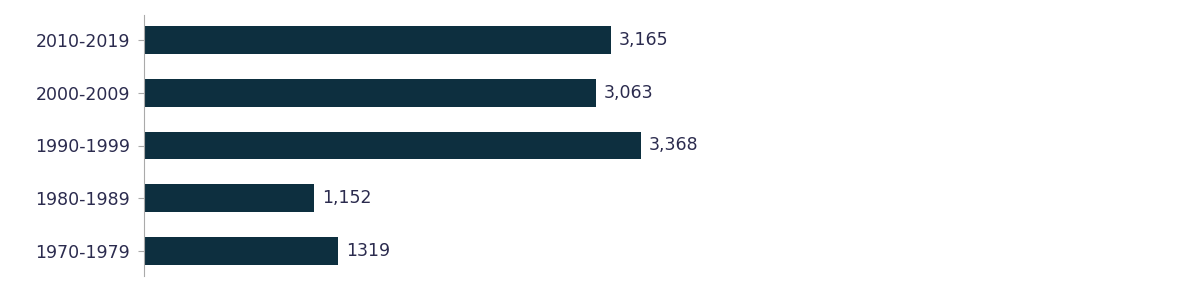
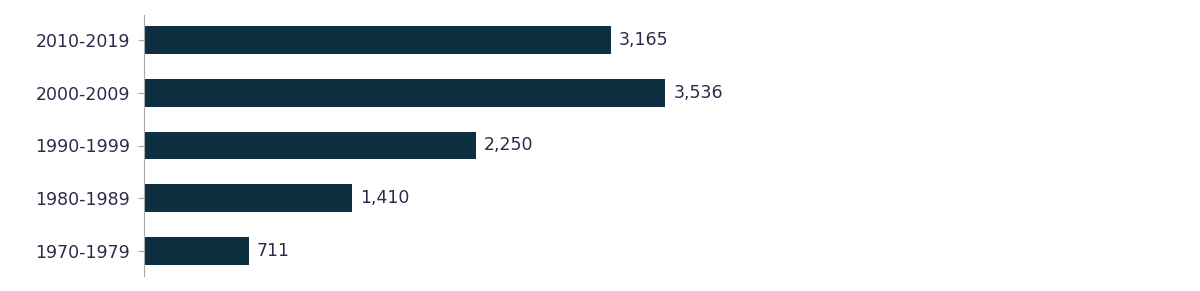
2000-2009: 3,063 -> 3,536
1990-1999: 3,368 -> 2,250
1980-1989: 1,152 -> 1,410
1970-1979: 1319 -> 711
